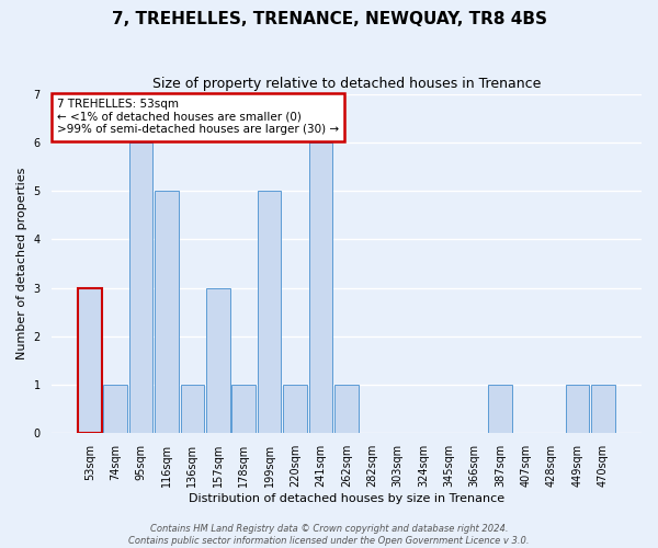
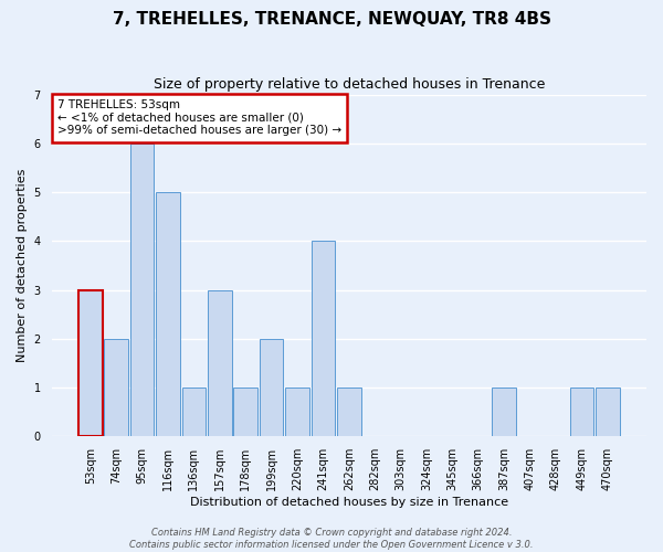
74sqm: 1 -> 2
199sqm: 5 -> 2
241sqm: 6 -> 4
